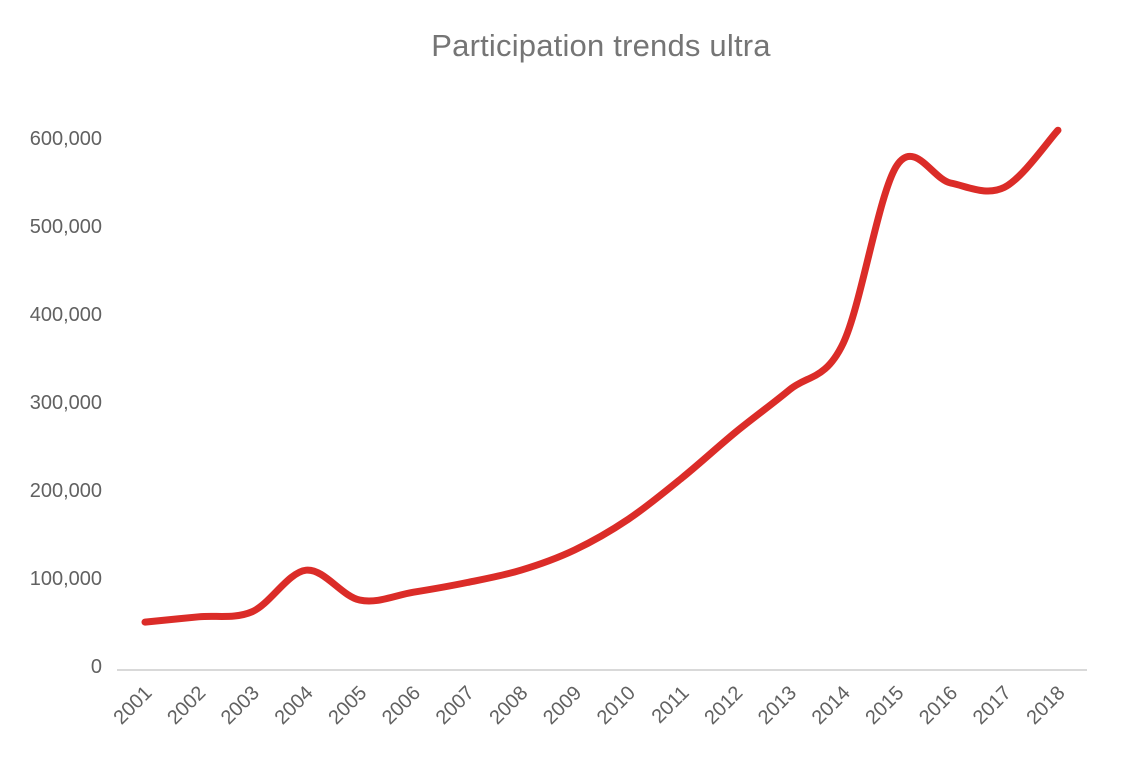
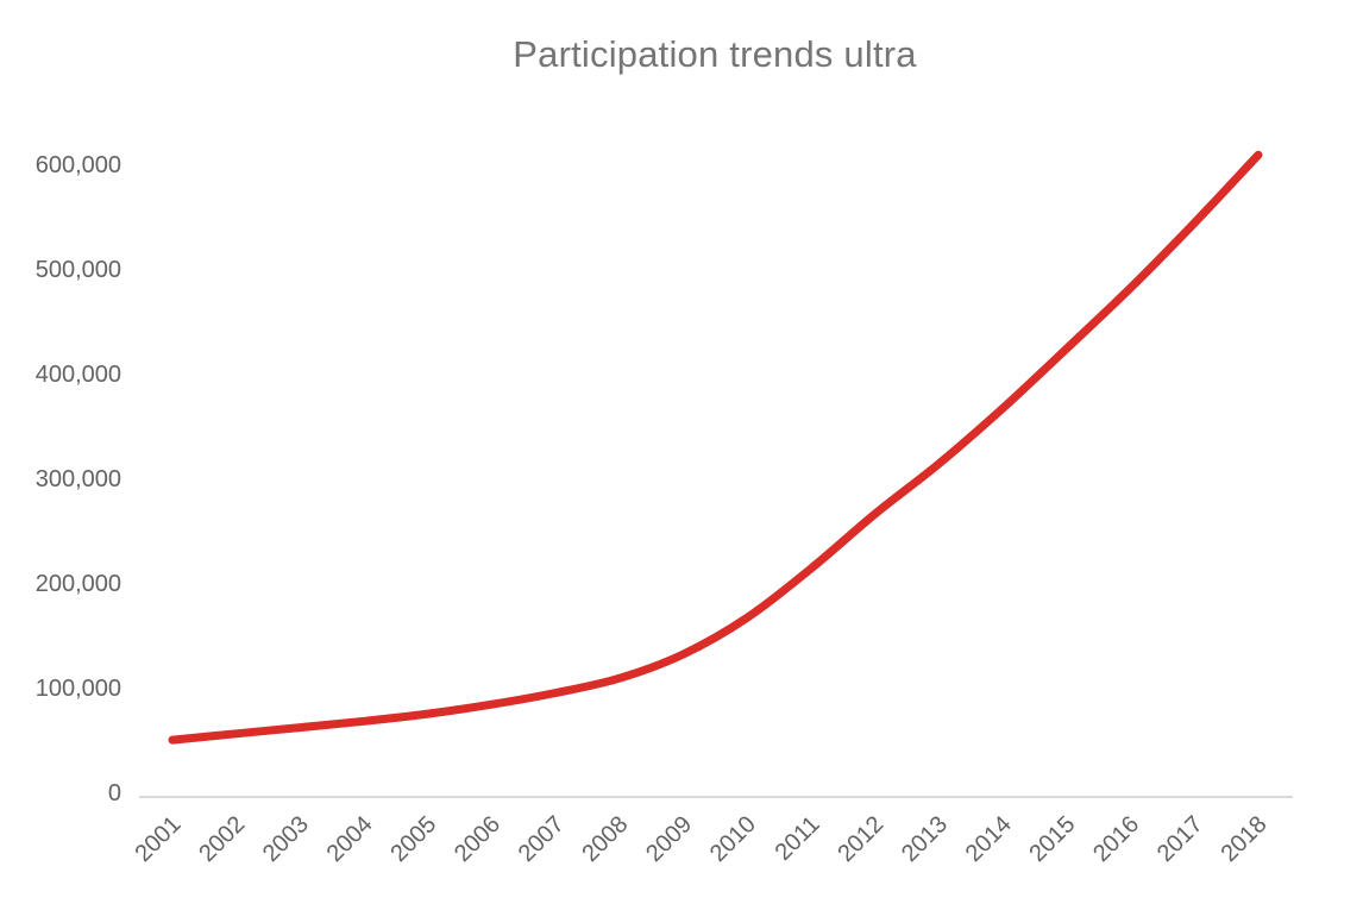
2004: 110000 -> 70000
2015: 570000 -> 420000
2016: 550000 -> 480000
